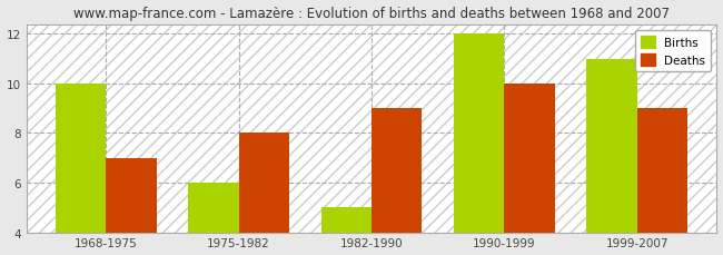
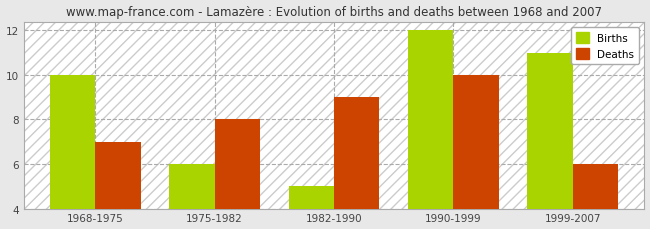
Deaths/1999-2007: 9 -> 6
